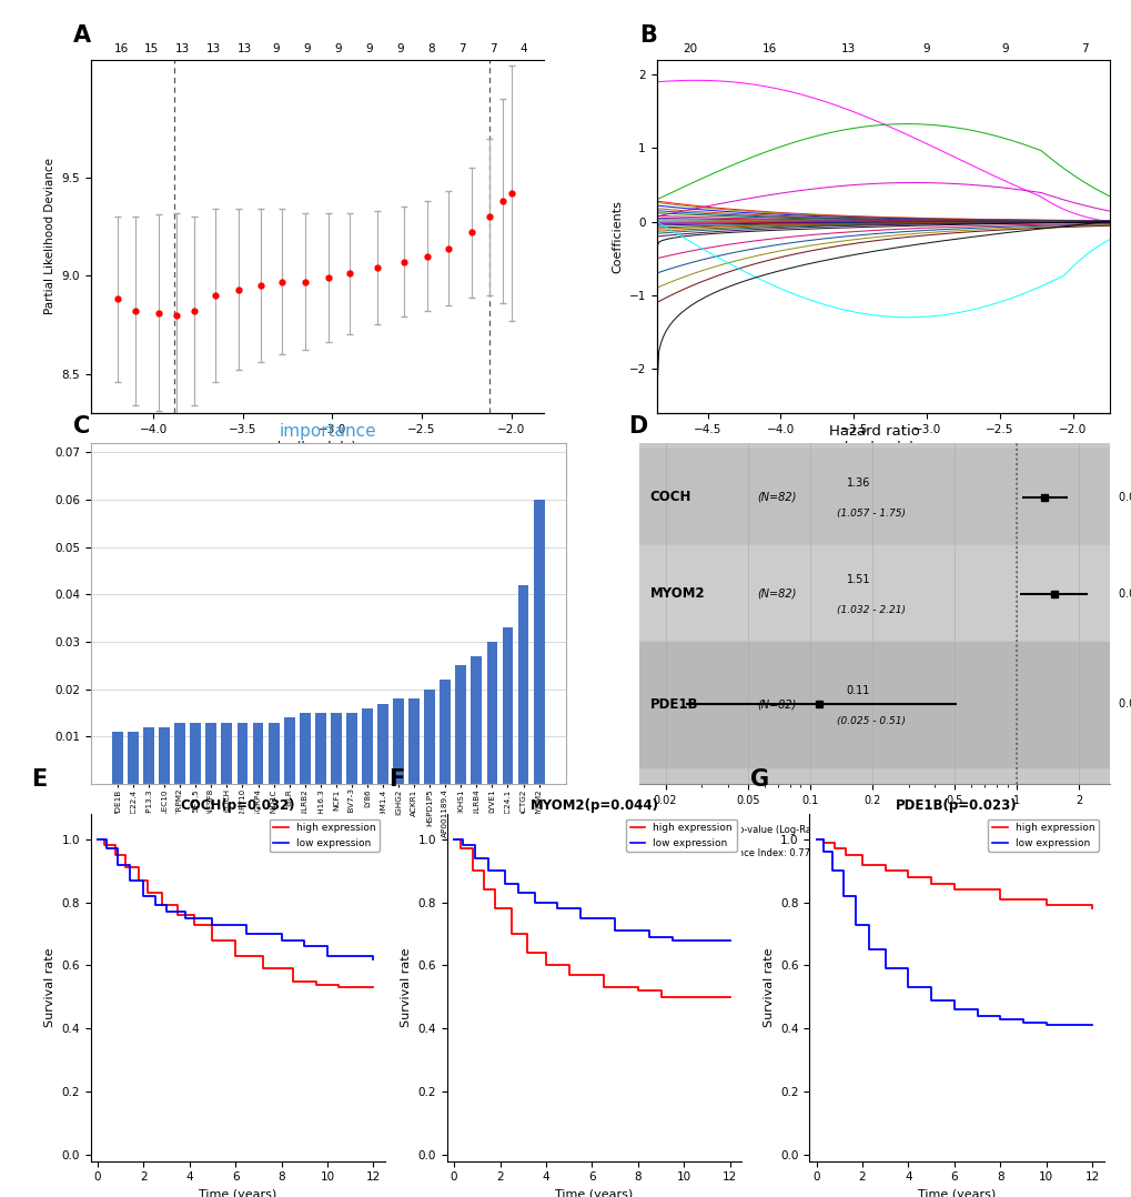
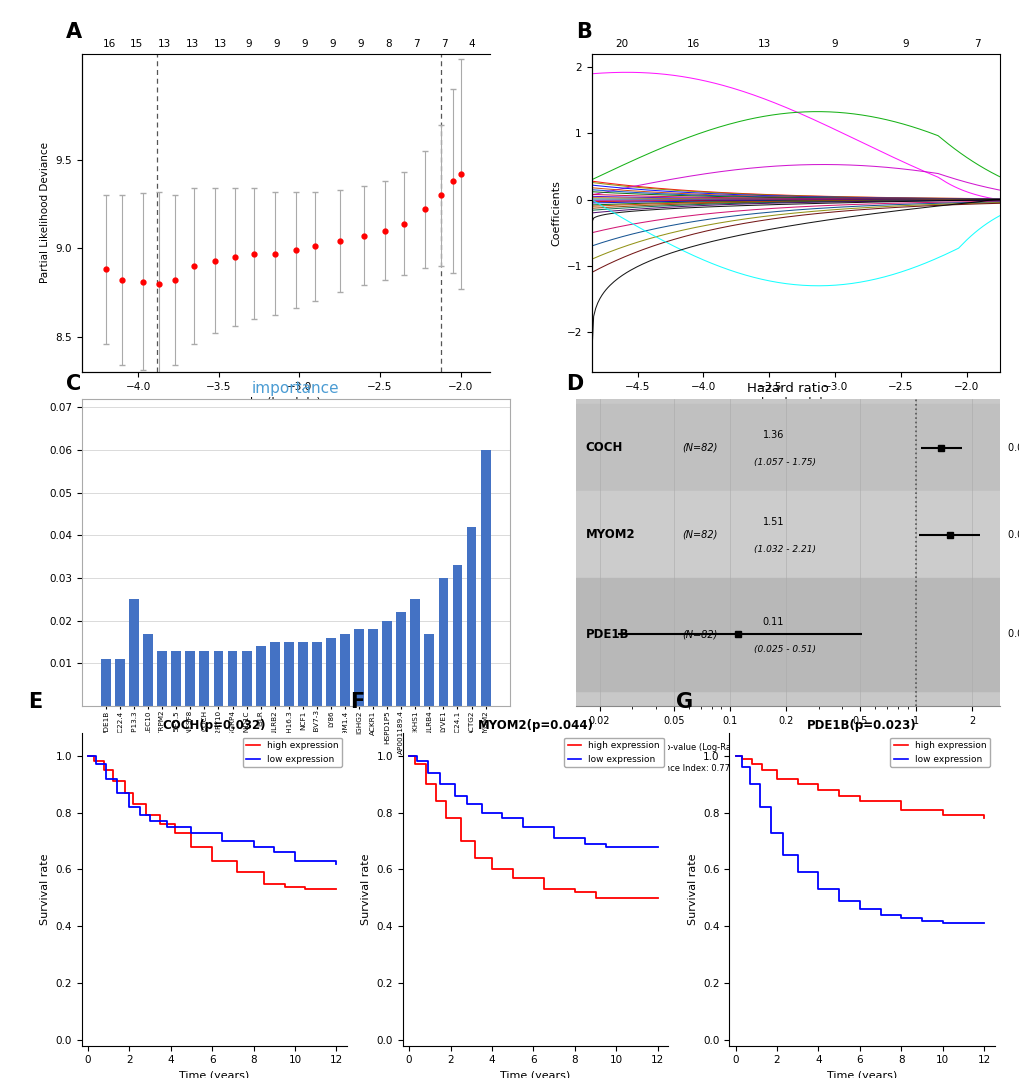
RP11-863P13.3: 0.012 -> 0.025
COLEC10: 0.012 -> 0.017
LILRB4: 0.027 -> 0.017
